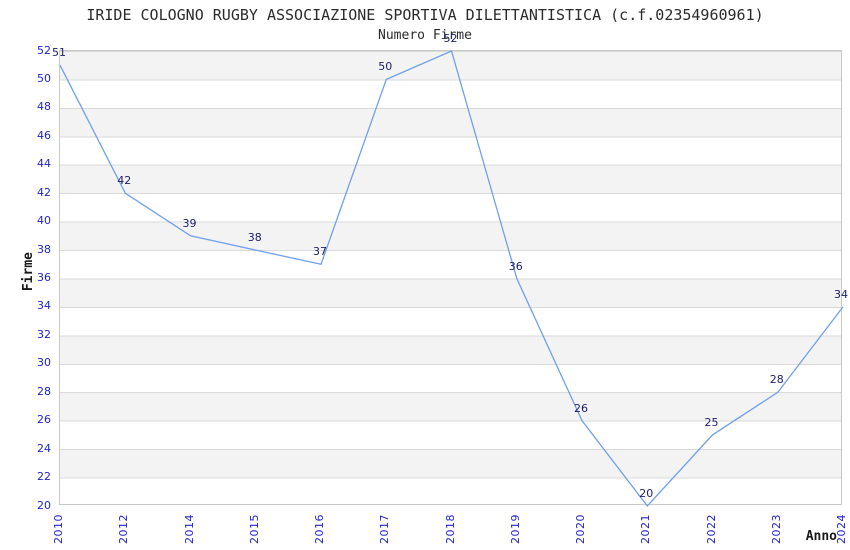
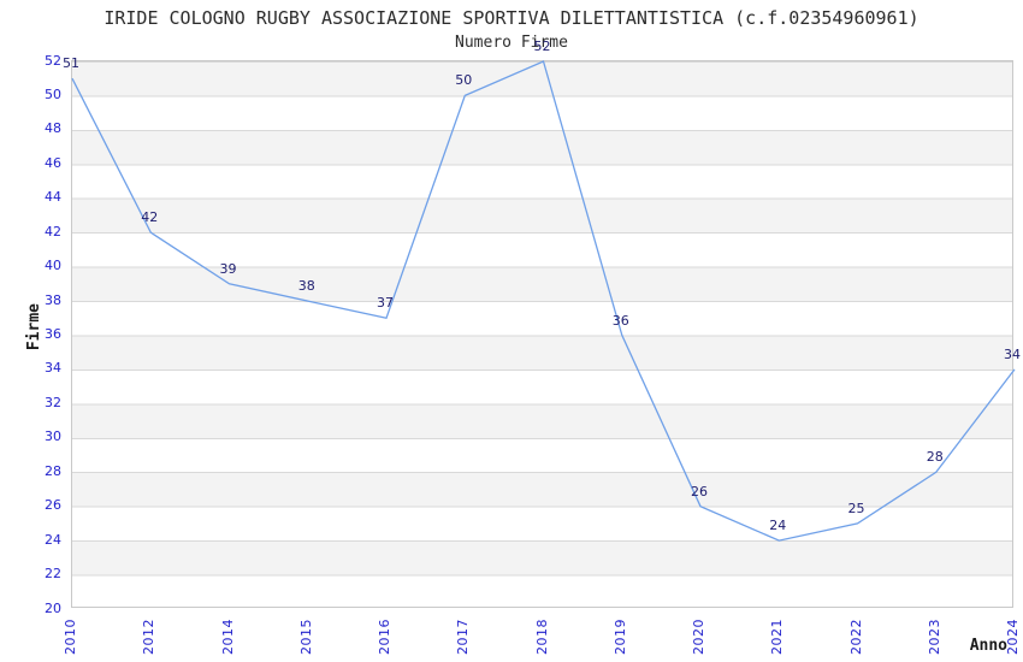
2021: 20 -> 24
